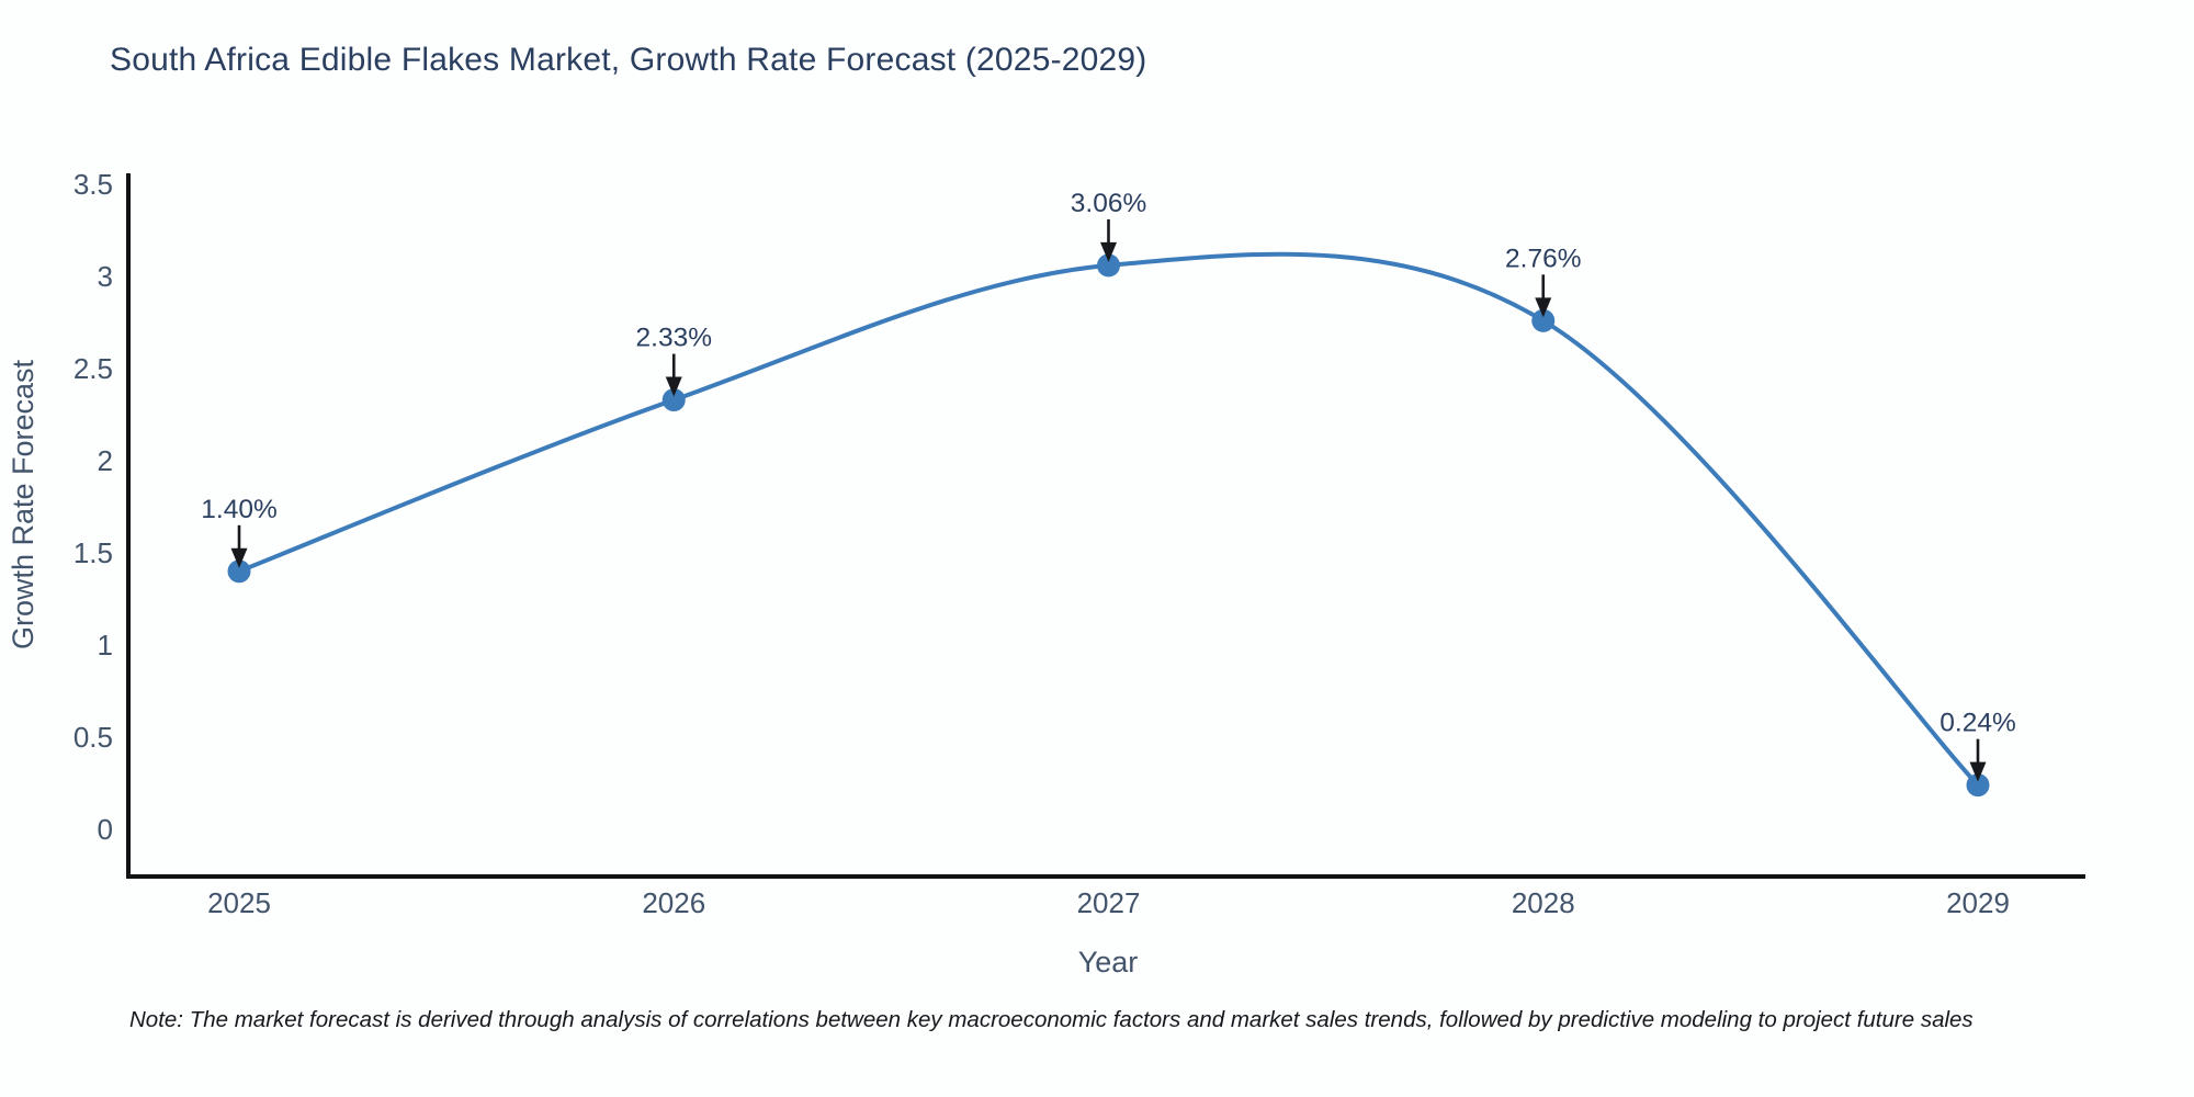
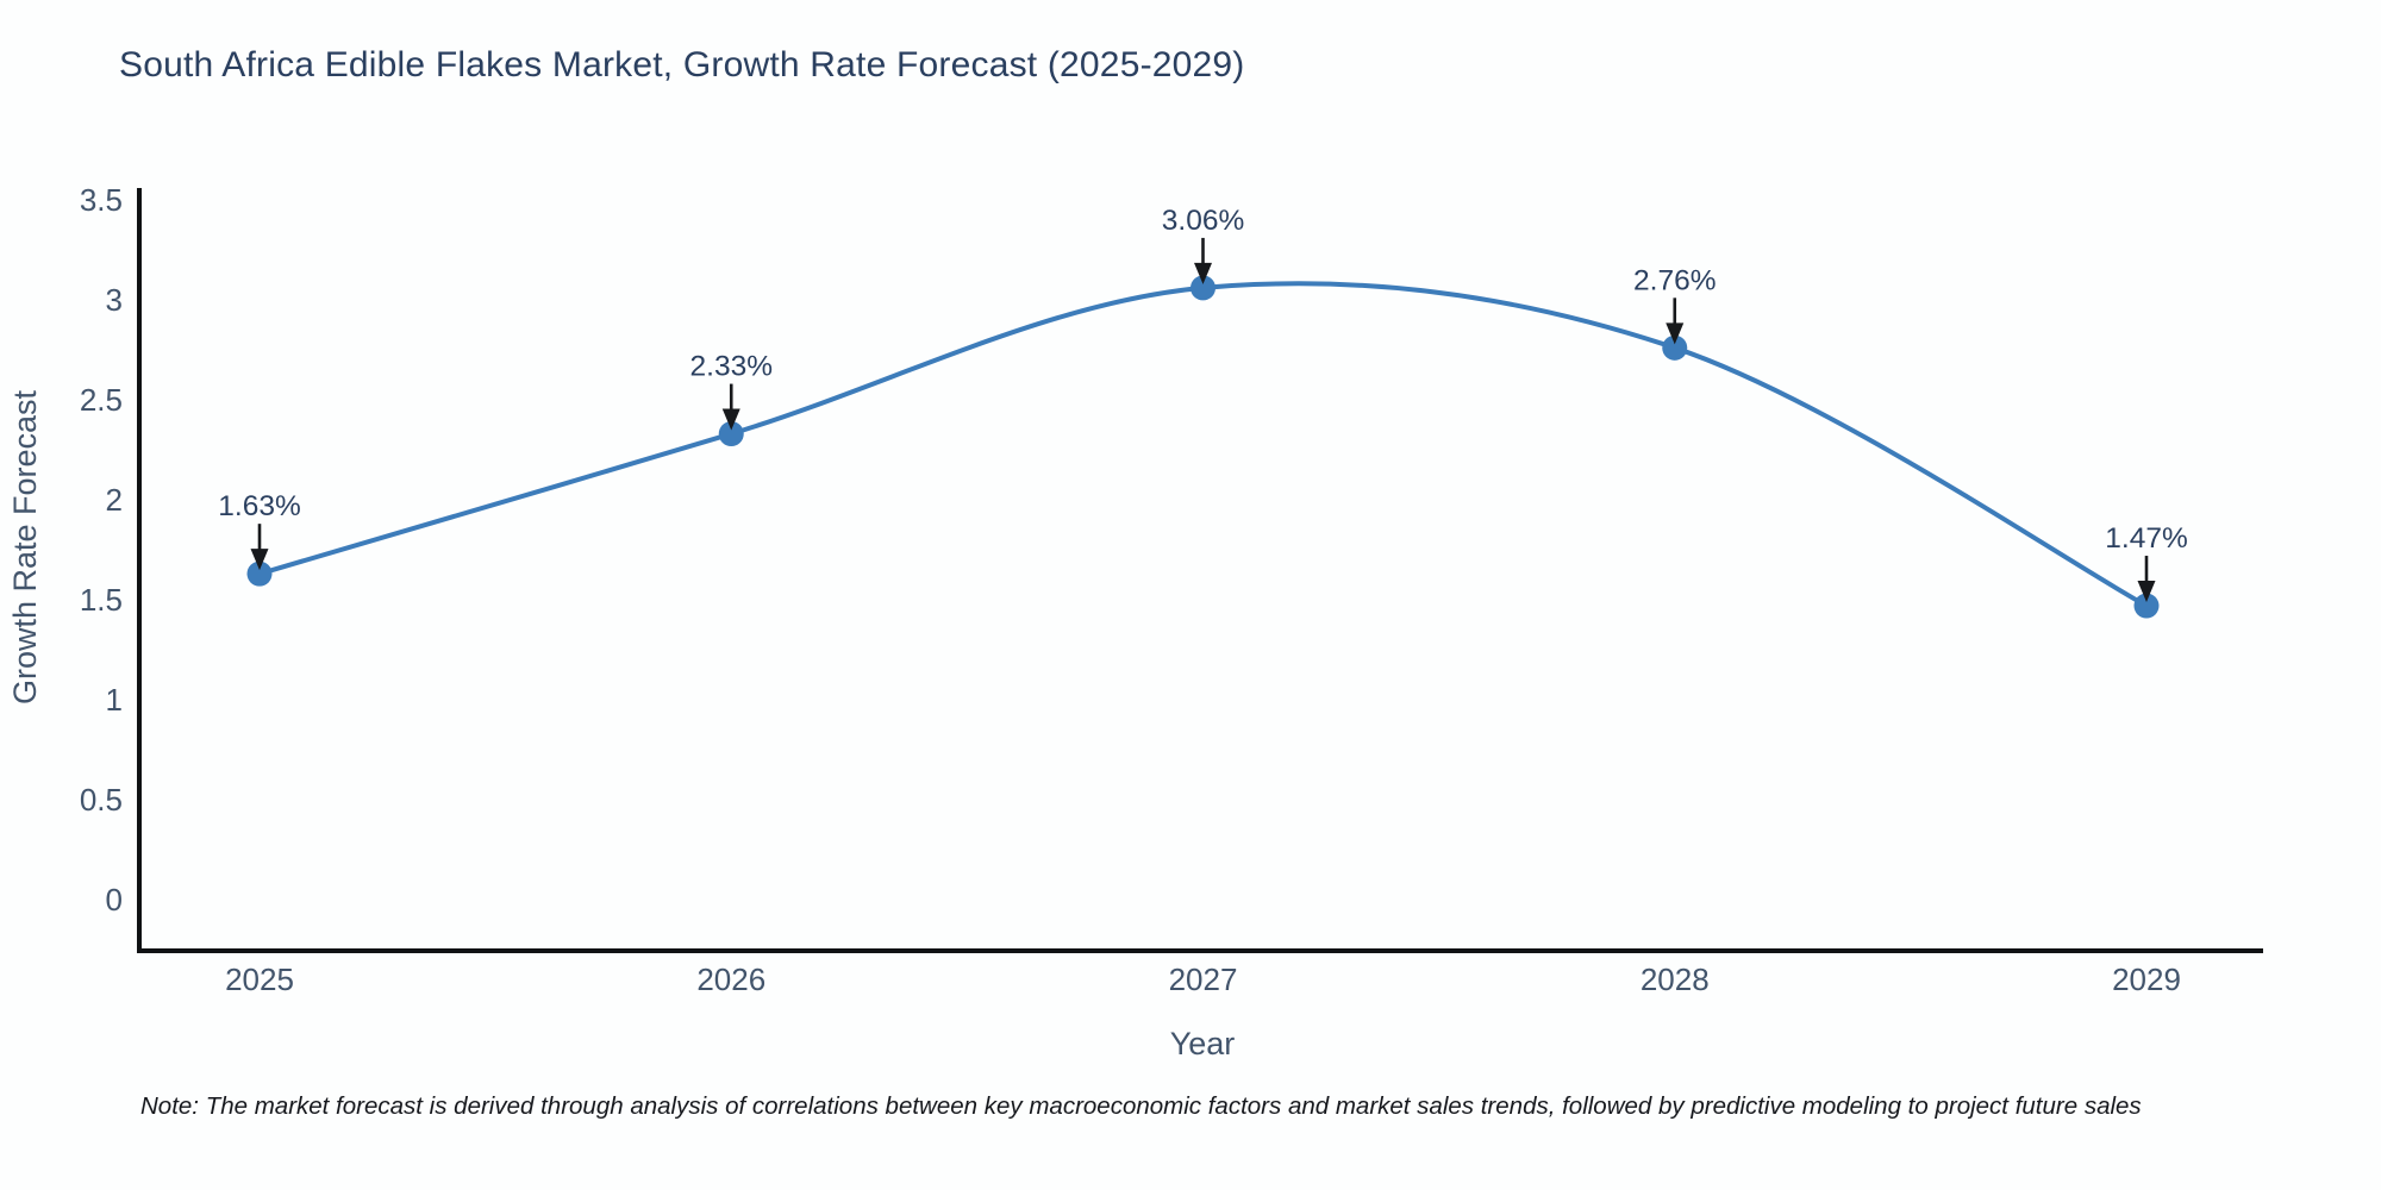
2025: 1.40% -> 1.63%
2029: 0.24% -> 1.47%
